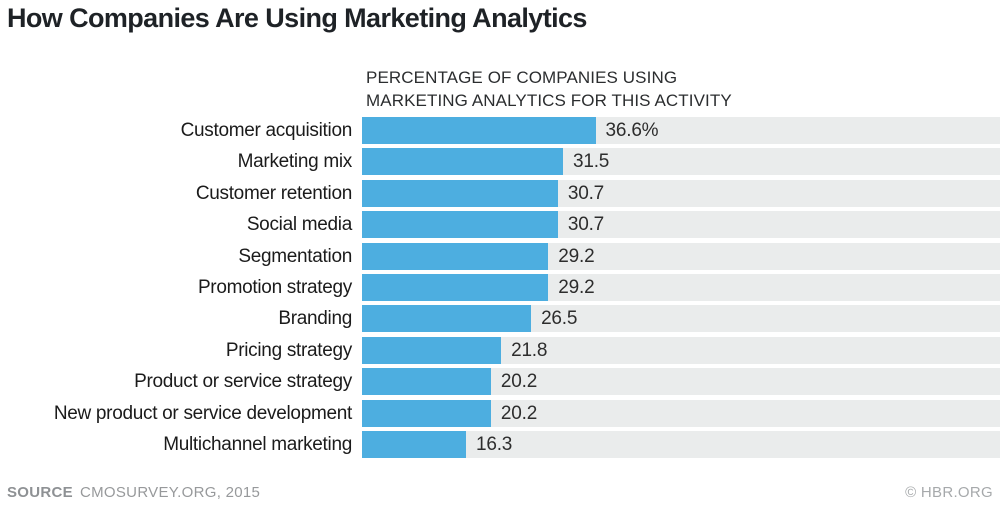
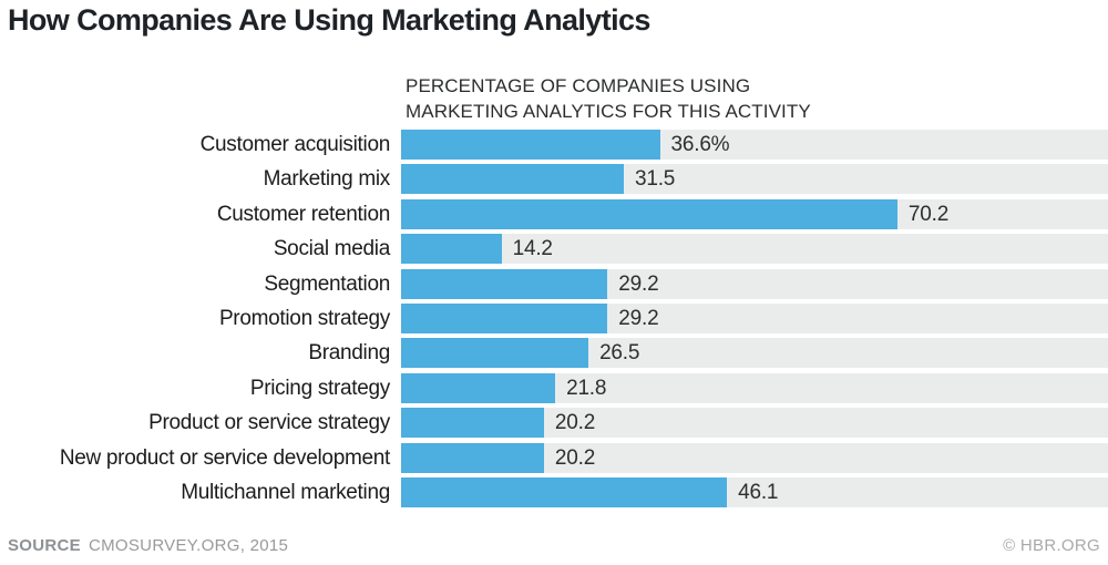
Customer retention: 30.7 -> 70.2
Social media: 30.7 -> 14.2
Multichannel marketing: 16.3 -> 46.1
